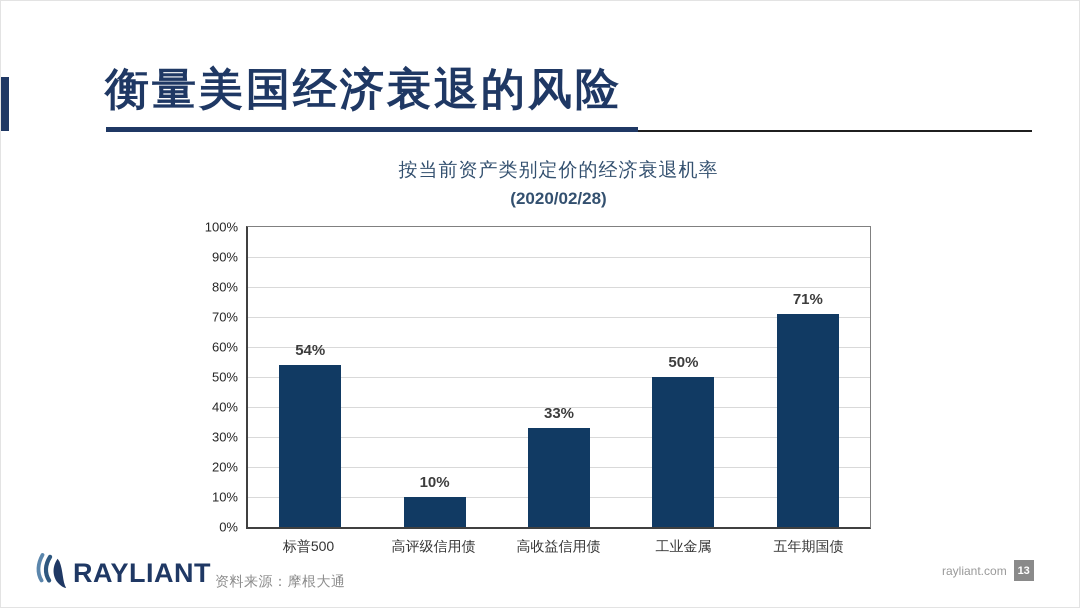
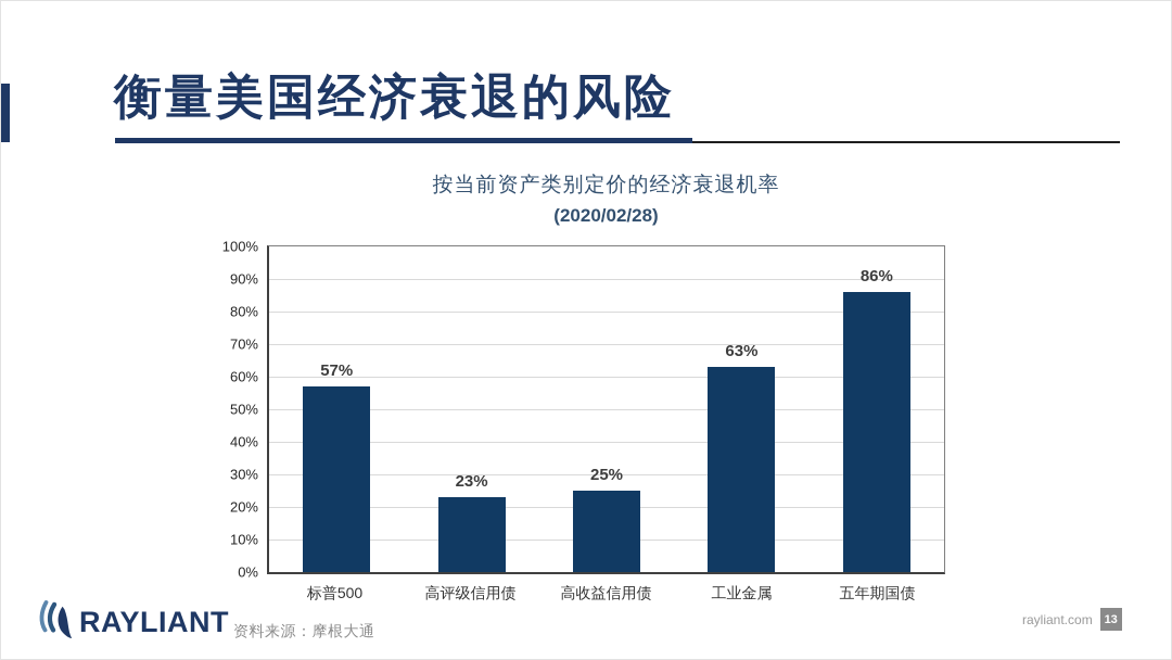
标普500: 54% -> 57%
高评级信用债: 10% -> 23%
高收益信用债: 33% -> 25%
工业金属: 50% -> 63%
五年期国债: 71% -> 86%
